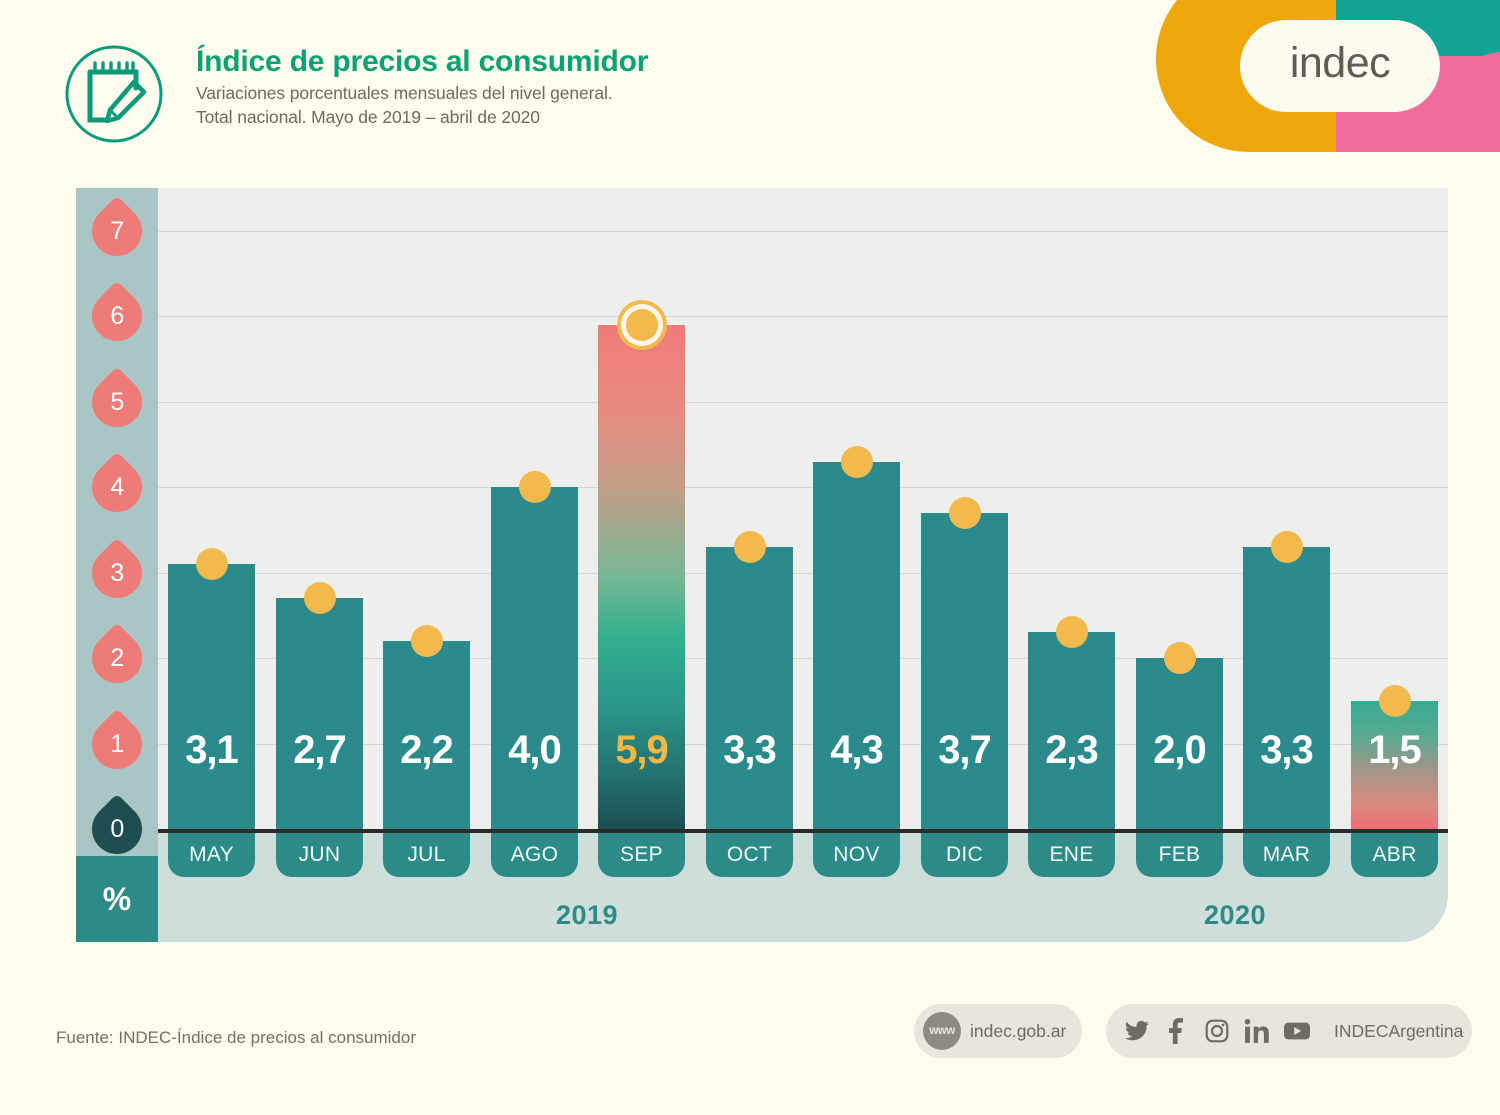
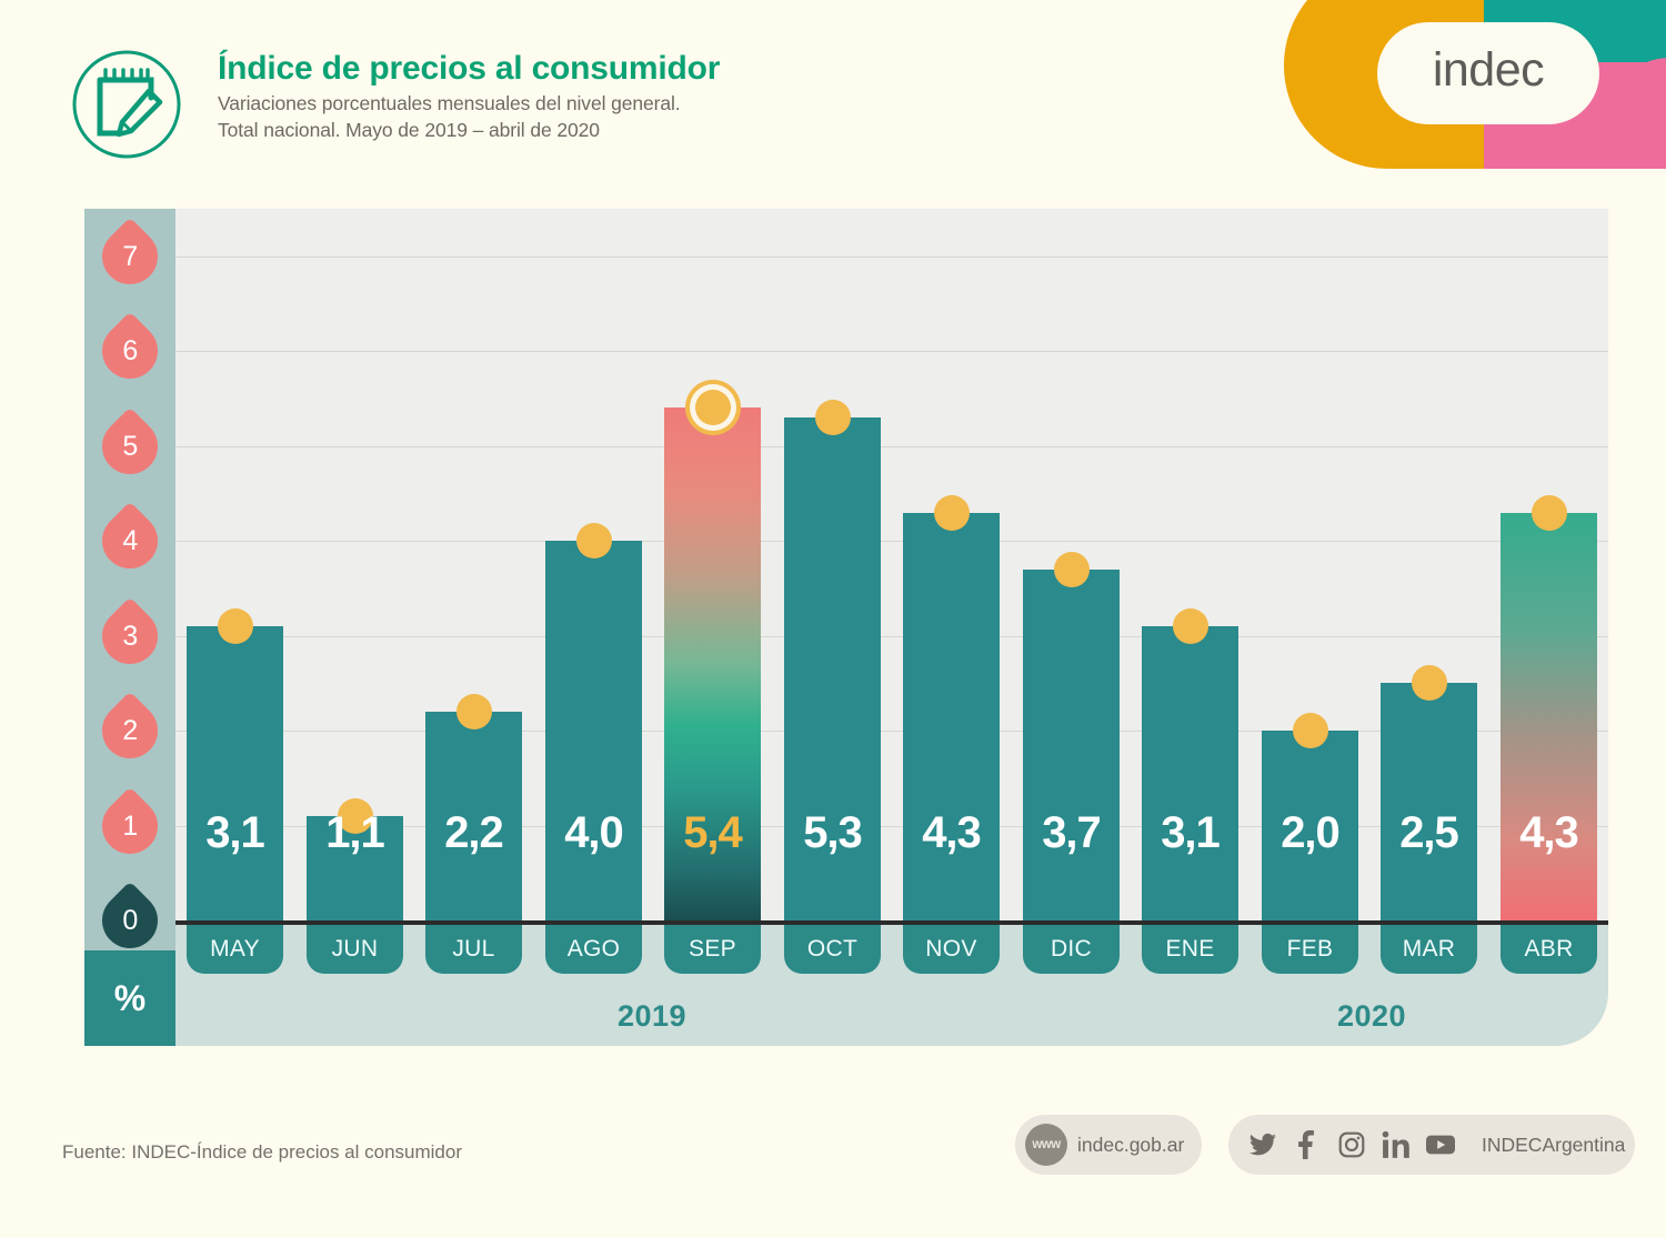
JUN: 2,7 -> 1,1
SEP: 5,9 -> 5,4
OCT: 3,3 -> 5,3
ENE: 2,3 -> 3,1
MAR: 3,3 -> 2,5
ABR: 1,5 -> 4,3
